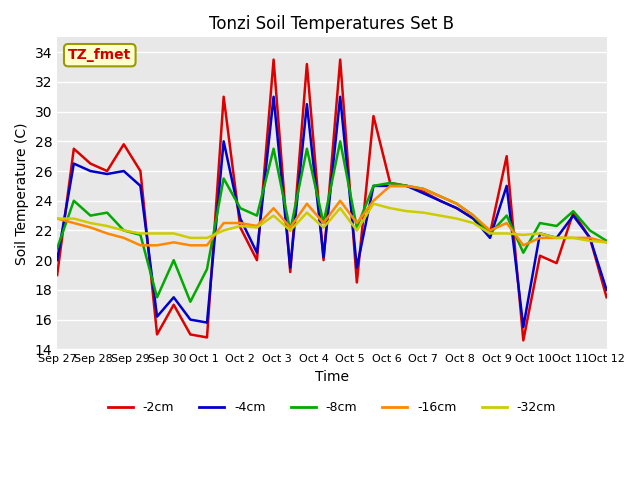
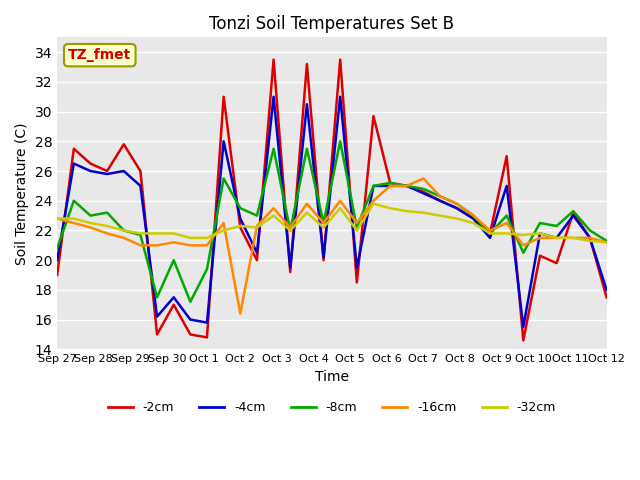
-16cm/Oct 2: 22.5 -> 16.4
-16cm/Oct 7: 24.8 -> 25.5
